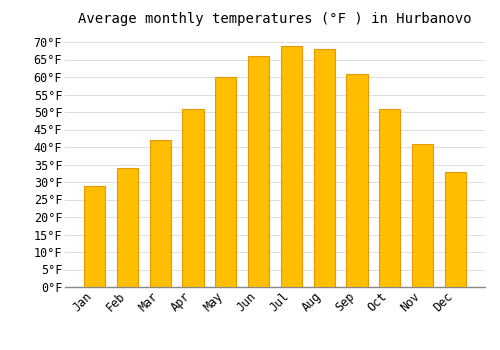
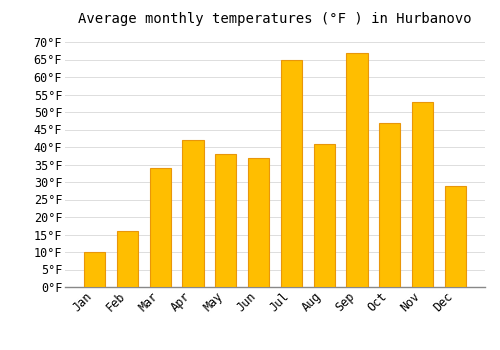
Jan: 29°F -> 10°F
Feb: 34°F -> 16°F
Mar: 42°F -> 34°F
Apr: 51°F -> 42°F
May: 60°F -> 38°F
Jun: 66°F -> 37°F
Jul: 69°F -> 65°F
Aug: 68°F -> 41°F
Sep: 61°F -> 67°F
Oct: 51°F -> 47°F
Nov: 41°F -> 53°F
Dec: 33°F -> 29°F
